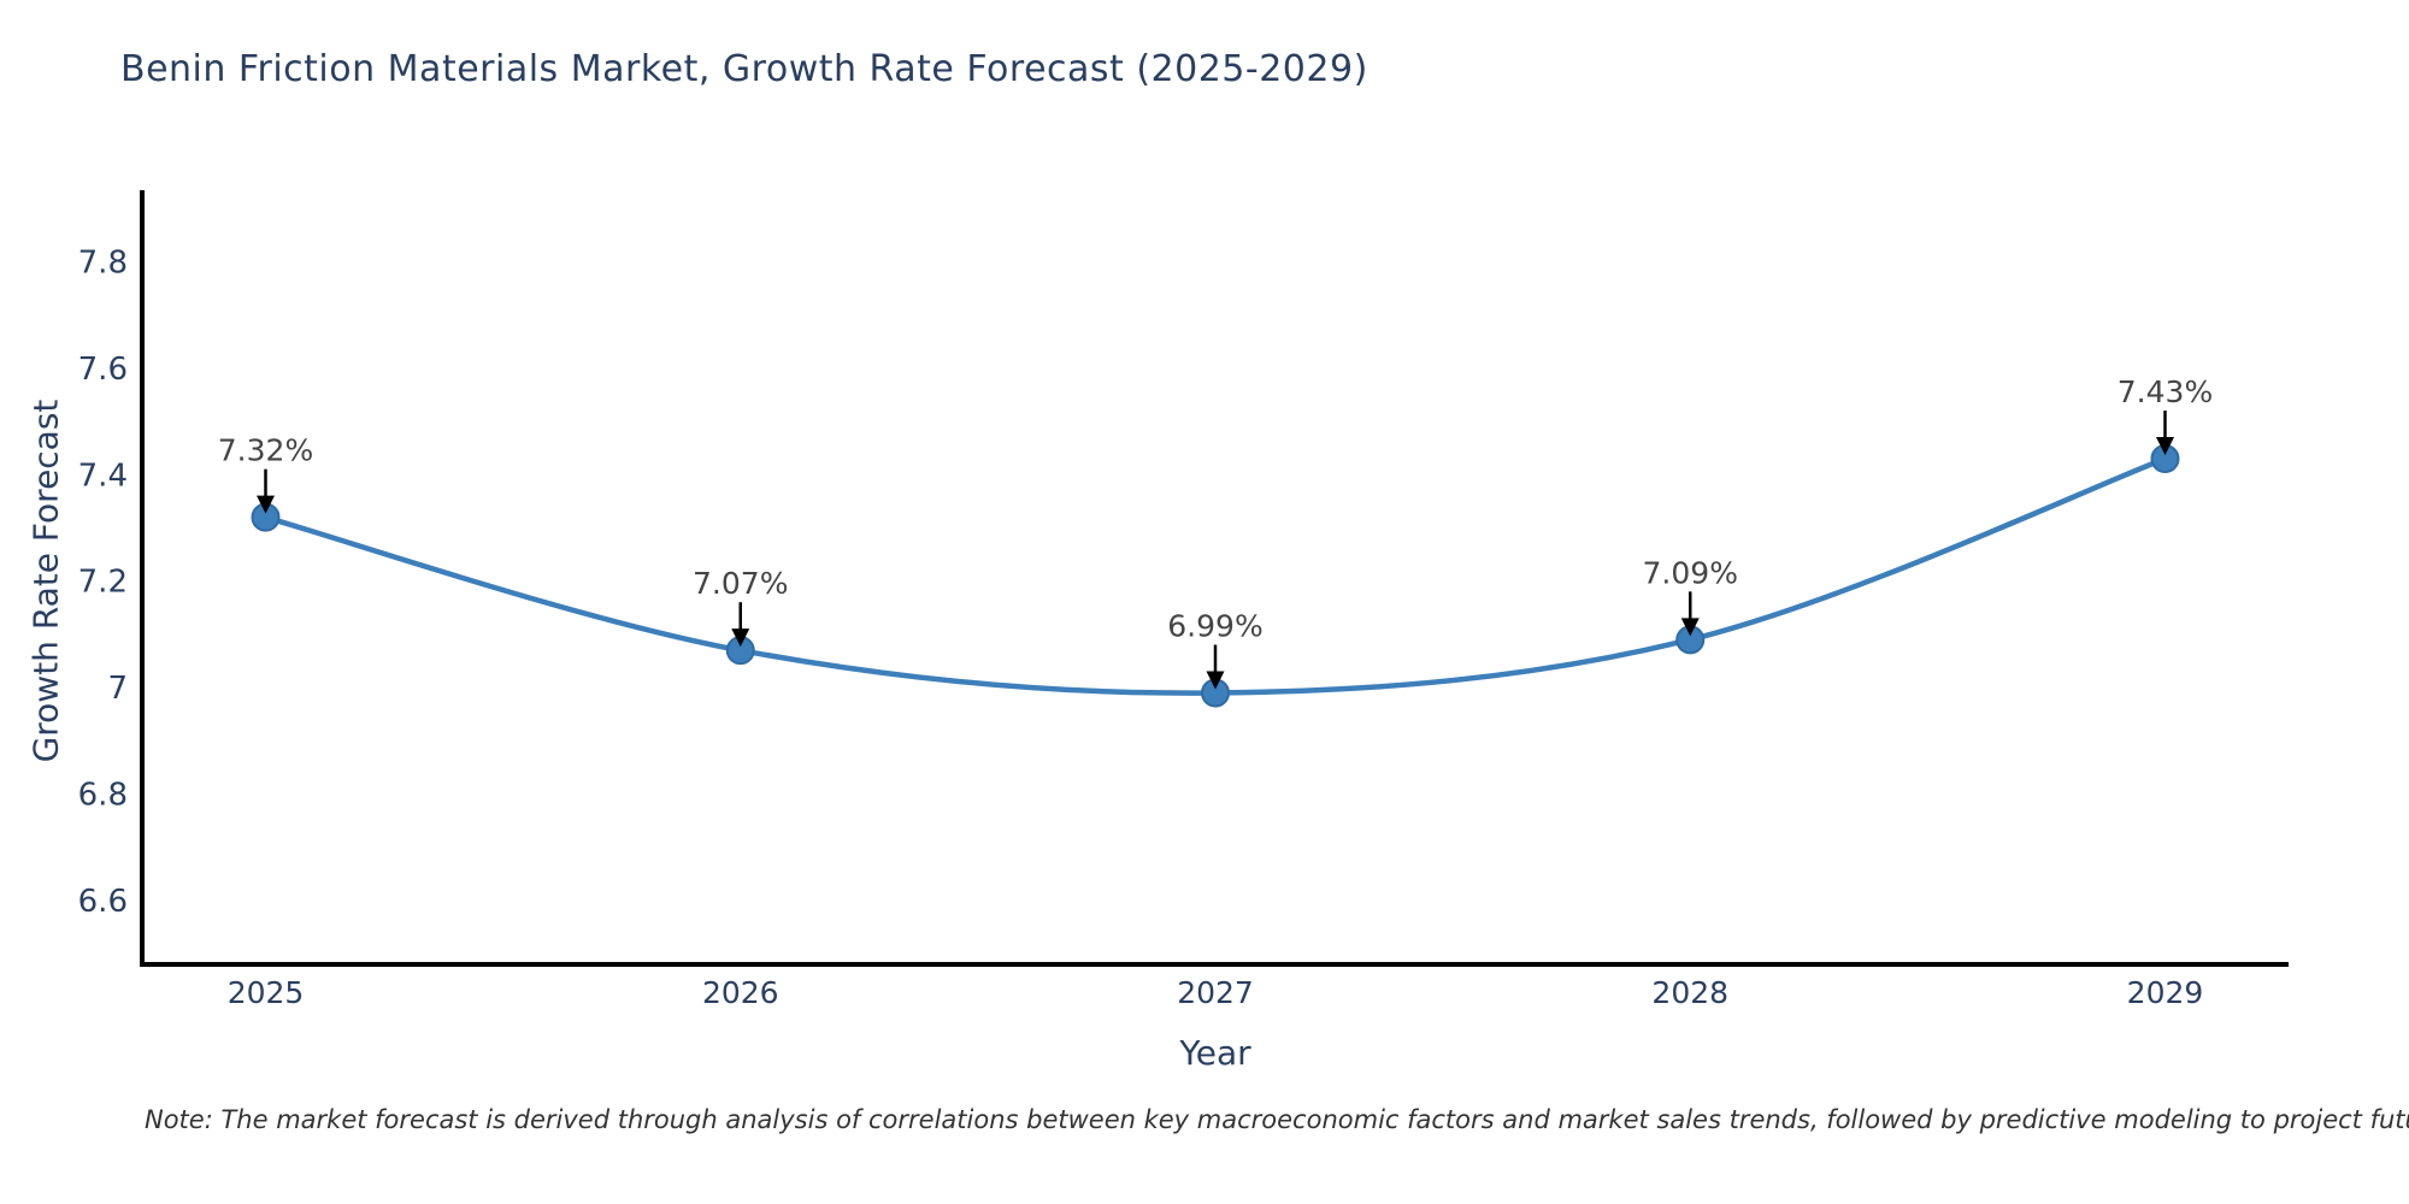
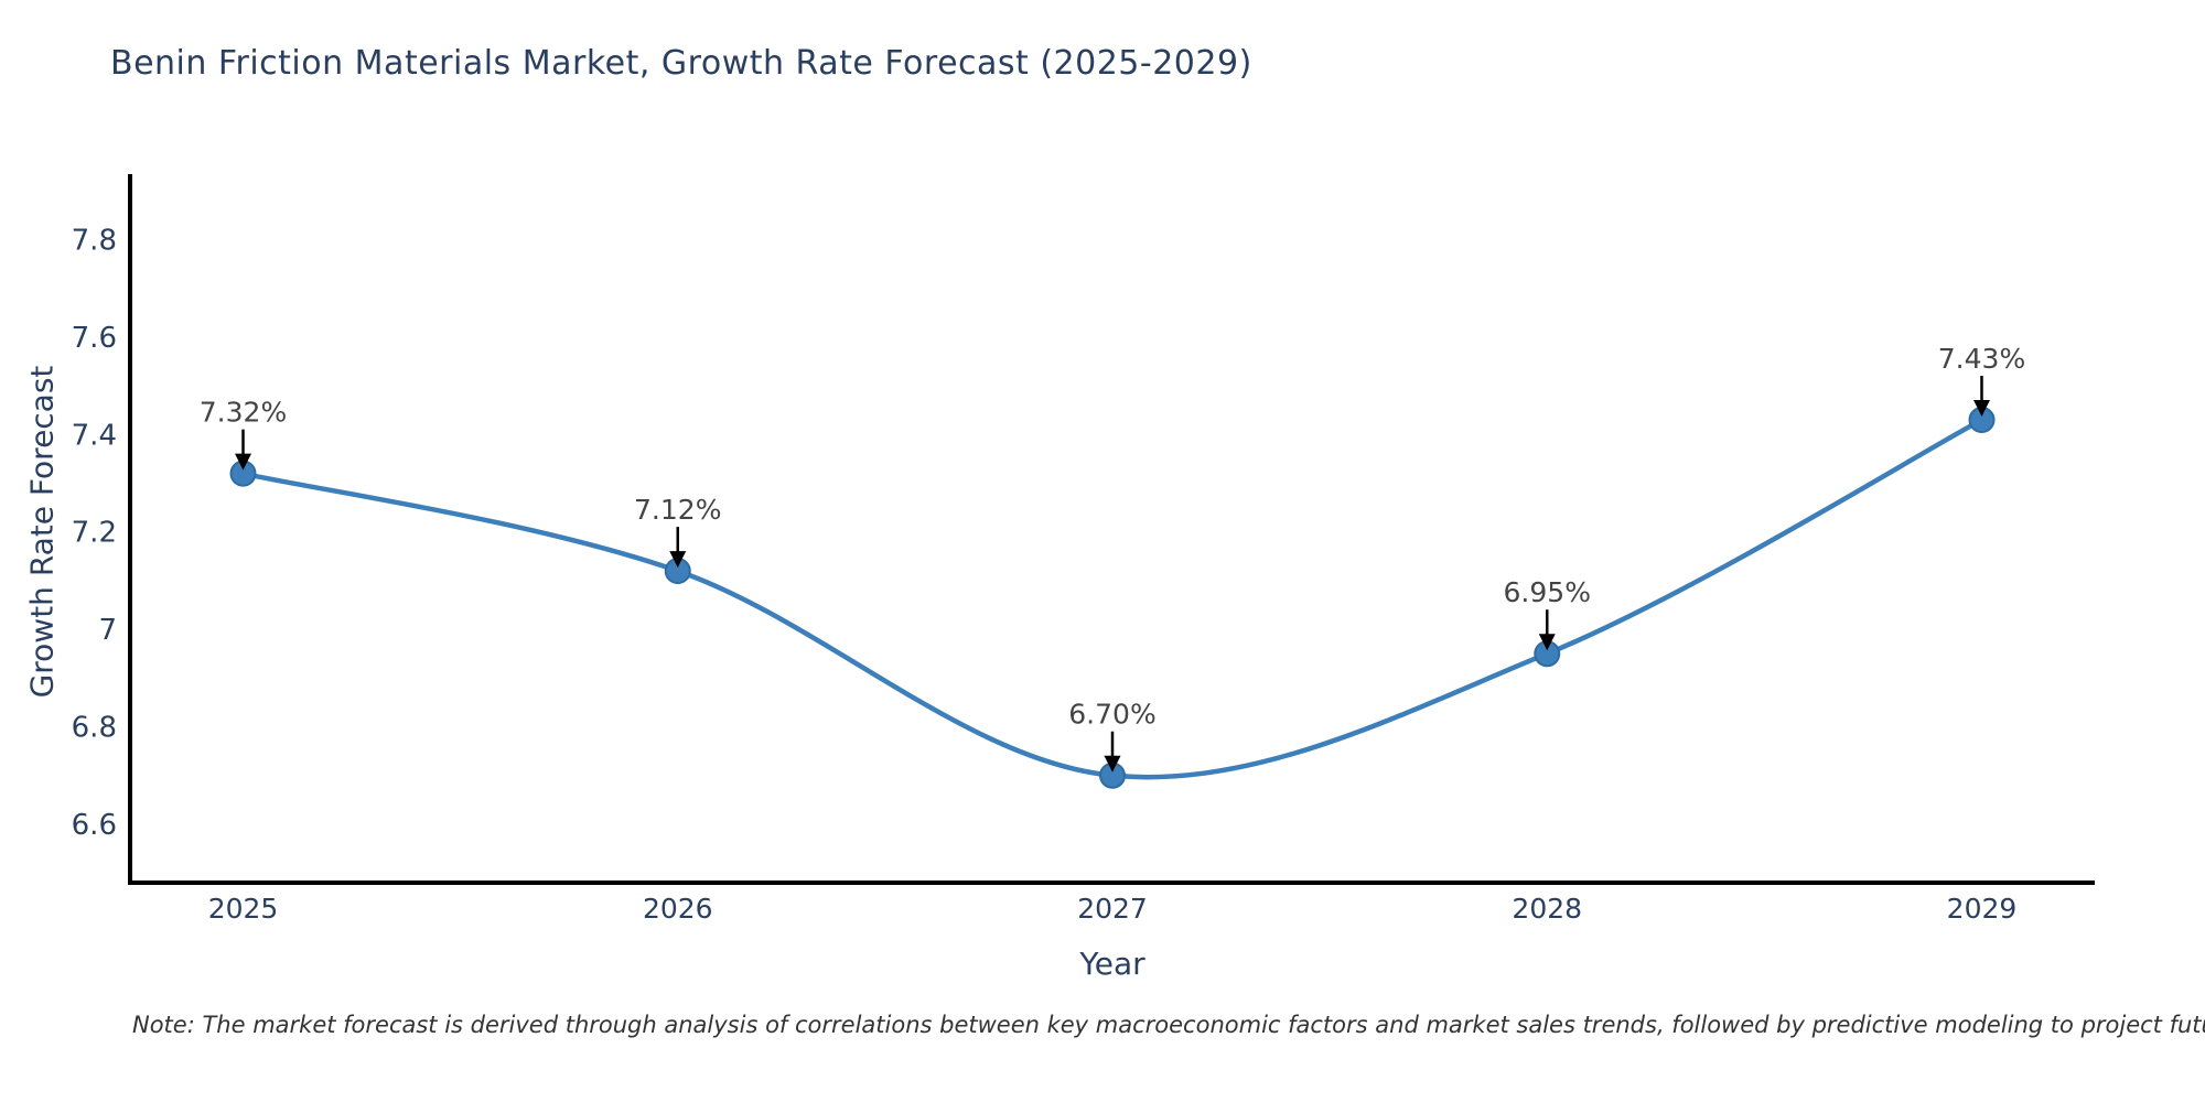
2026: 7.07% -> 7.12%
2027: 6.99% -> 6.70%
2028: 7.09% -> 6.95%
